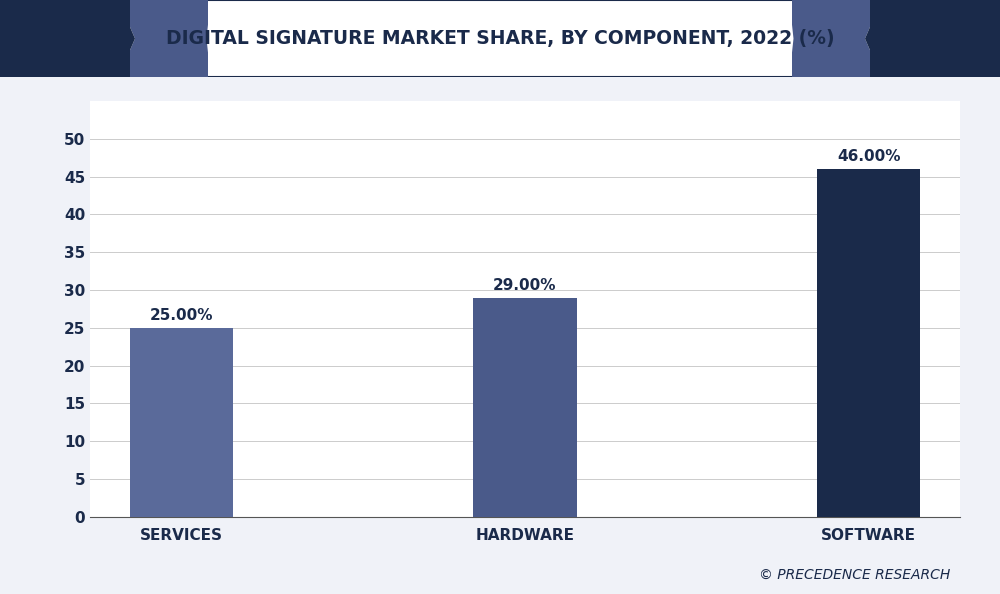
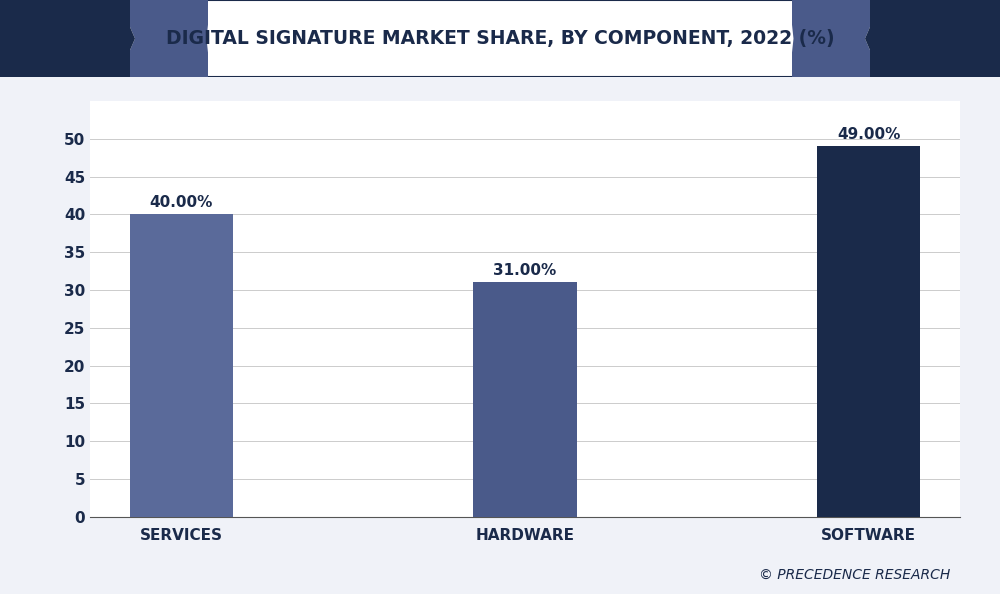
SERVICES: 25.00% -> 40.00%
HARDWARE: 29.00% -> 31.00%
SOFTWARE: 46.00% -> 49.00%
